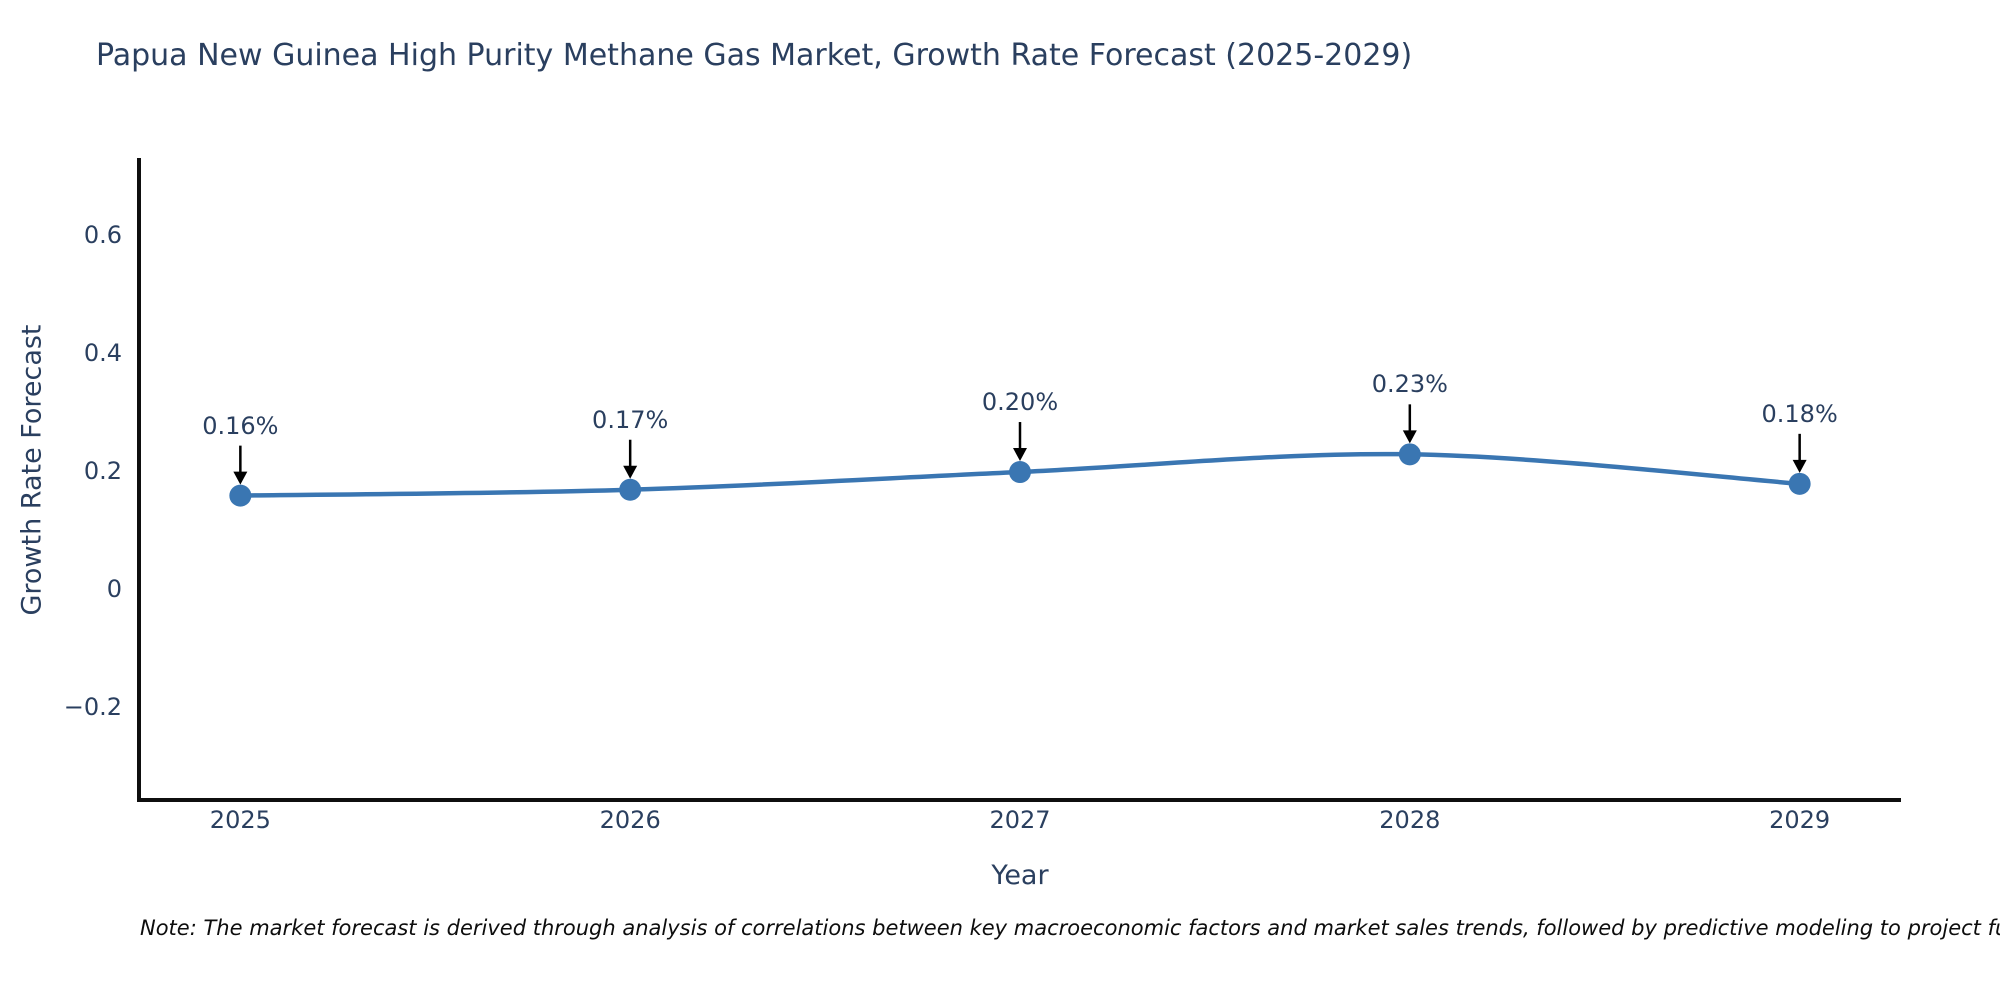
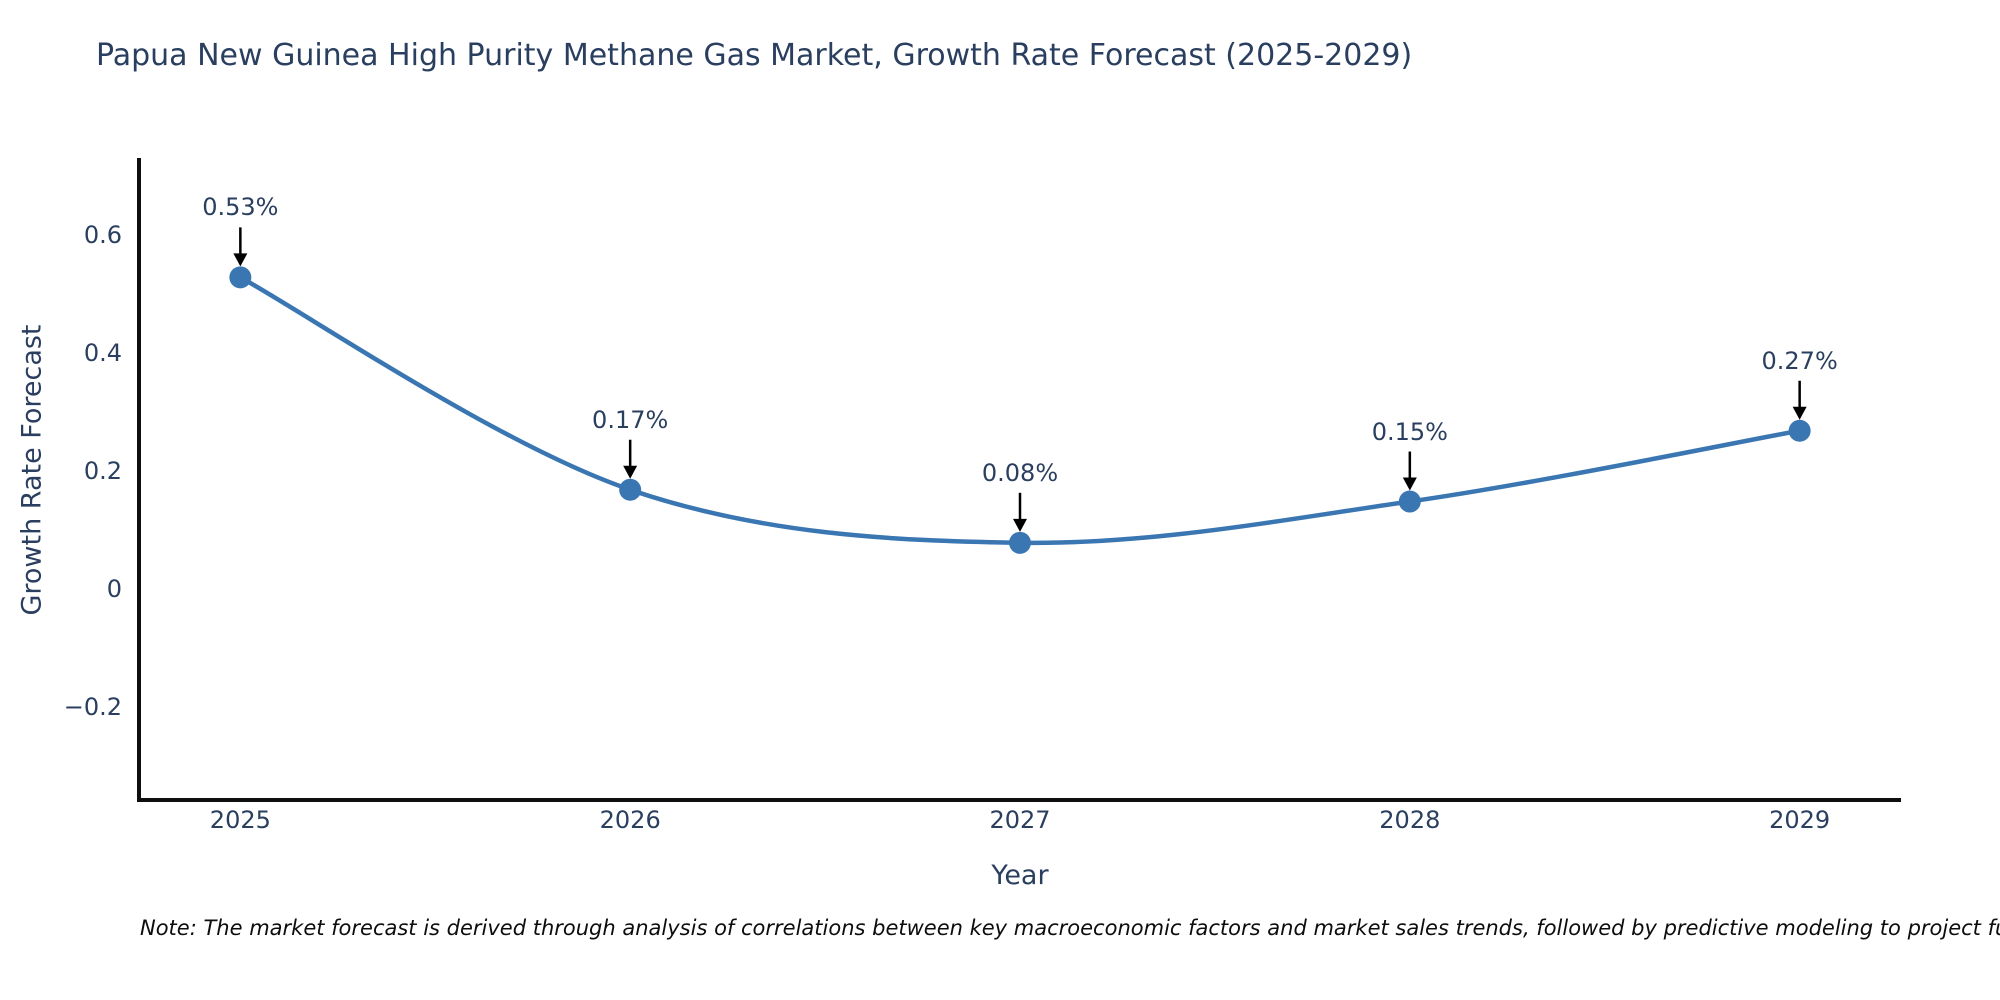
2025: 0.16% -> 0.53%
2027: 0.20% -> 0.08%
2028: 0.23% -> 0.15%
2029: 0.18% -> 0.27%
